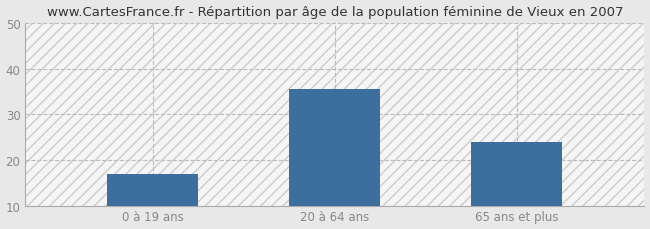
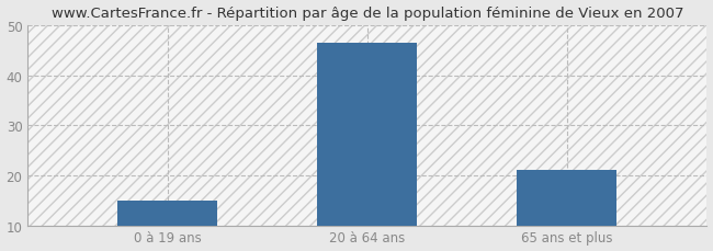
0 à 19 ans: 17.0 -> 15.0
20 à 64 ans: 35.5 -> 46.5
65 ans et plus: 24.0 -> 21.0
